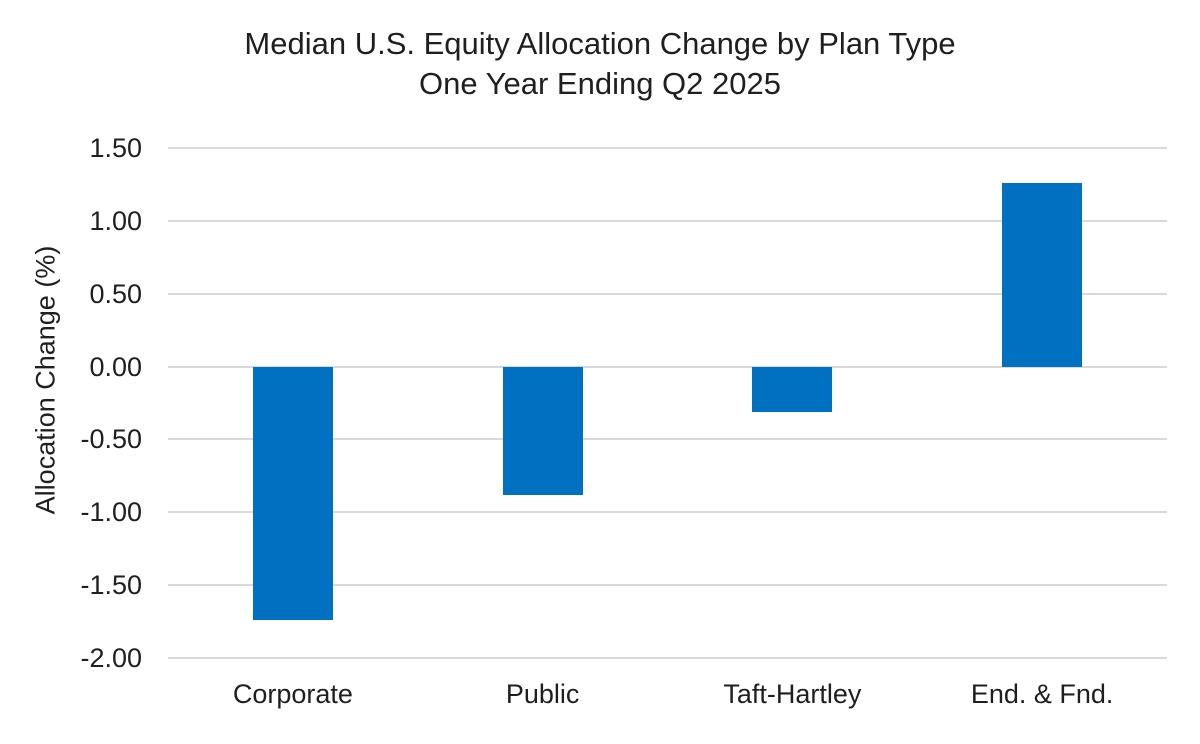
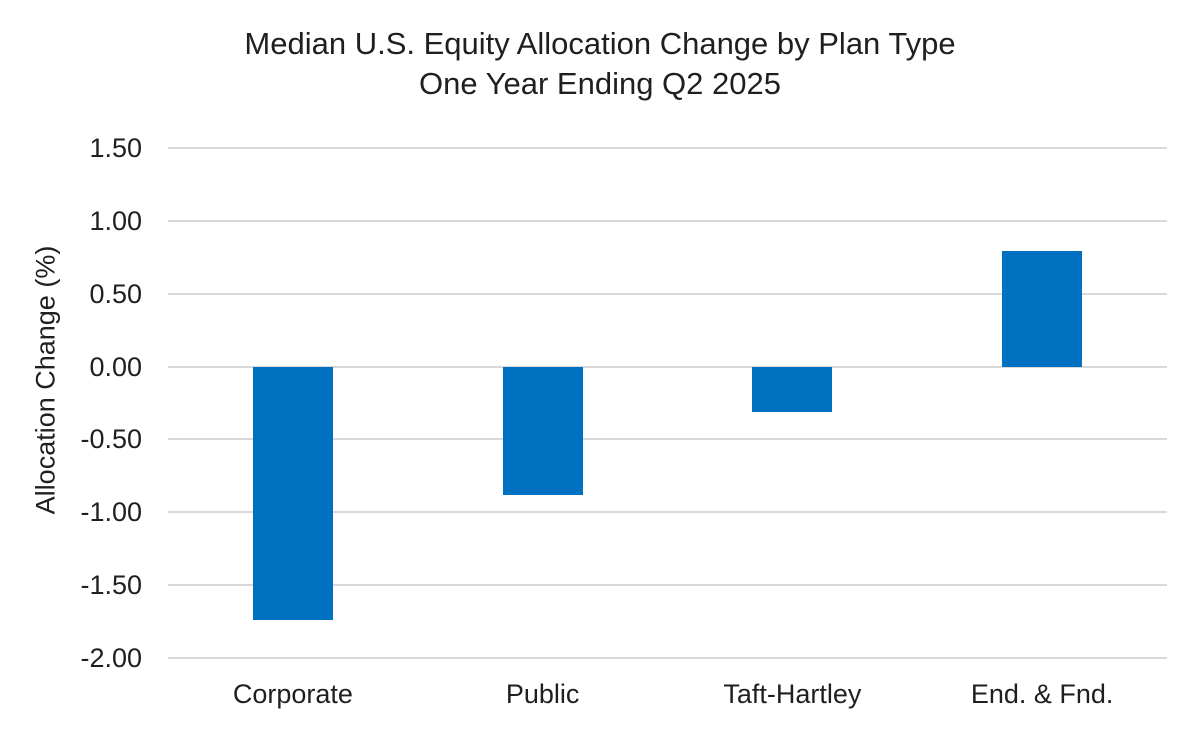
End. & Fnd.: 1.26 -> 0.79
